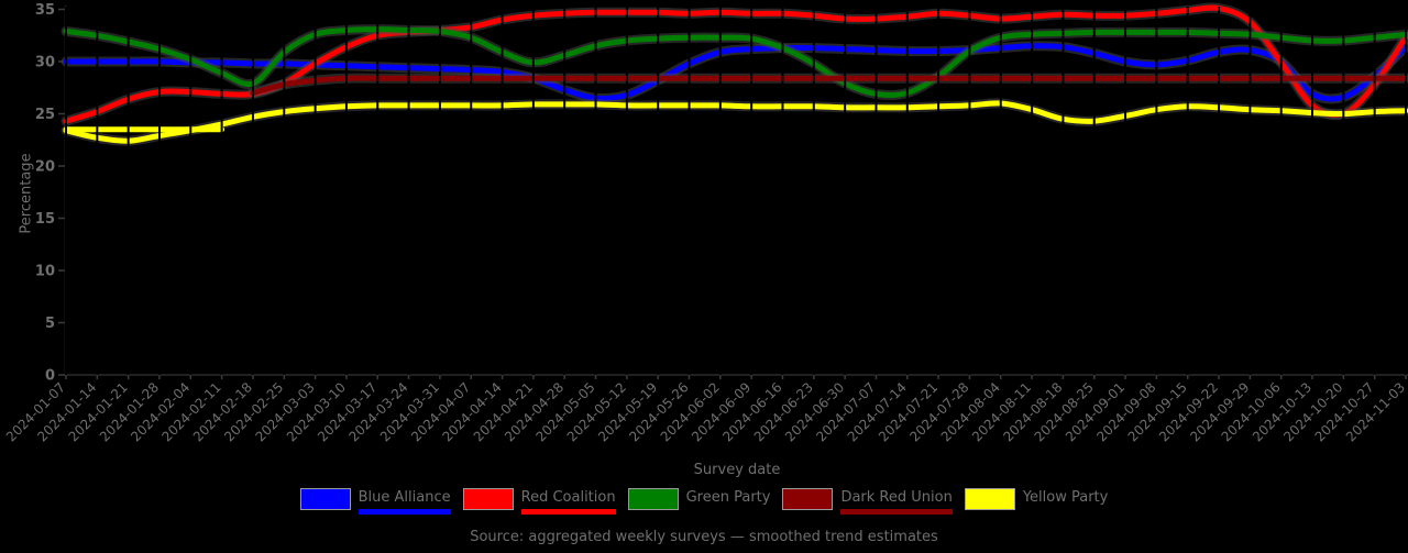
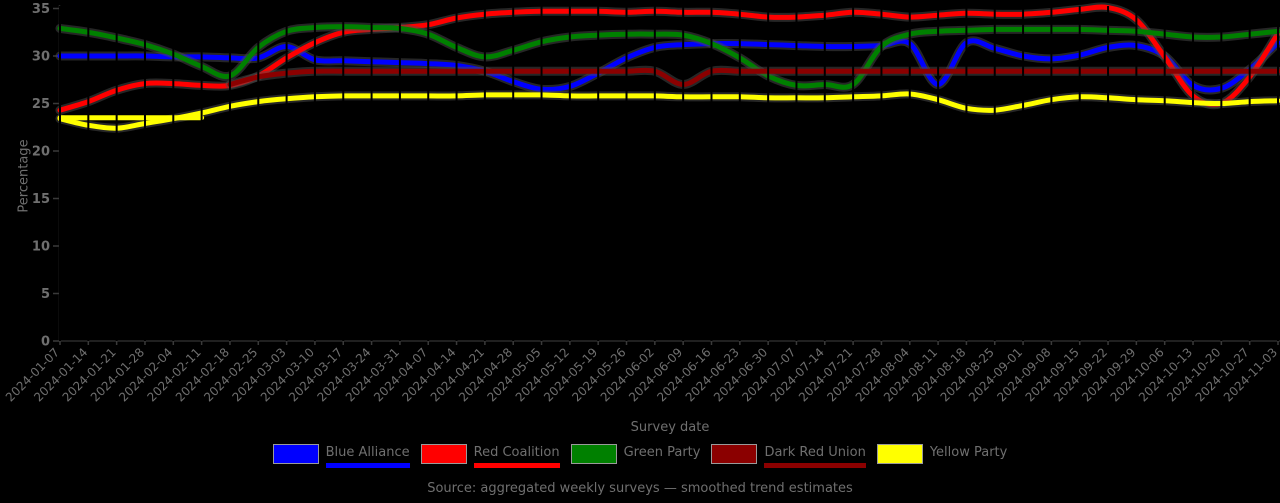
Blue Alliance/2024-03-03: 30 -> 31
Dark Red Union/2024-06-09: 28 -> 27
Green Party/2024-07-21: 29 -> 27
Blue Alliance/2024-08-11: 32 -> 27
